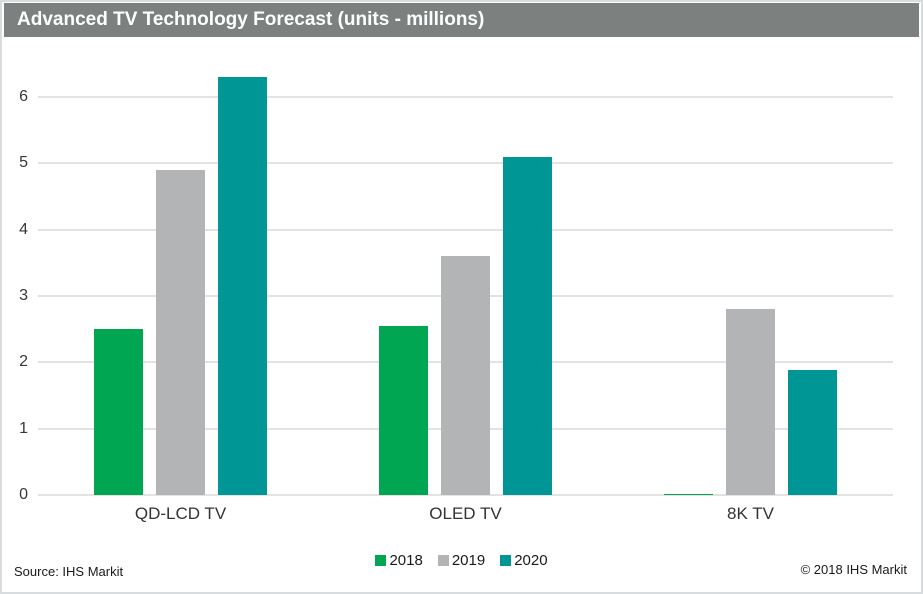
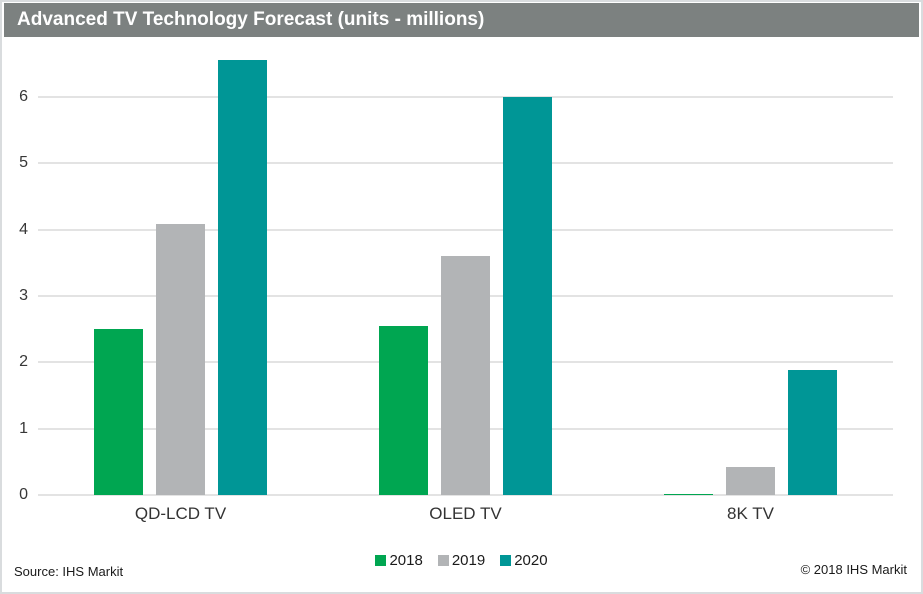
2019/QD-LCD TV: 4.9 -> 4.1
2020/QD-LCD TV: 6.3 -> 6.5
2020/OLED TV: 5.1 -> 6.0
2019/8K TV: 2.8 -> 0.4
